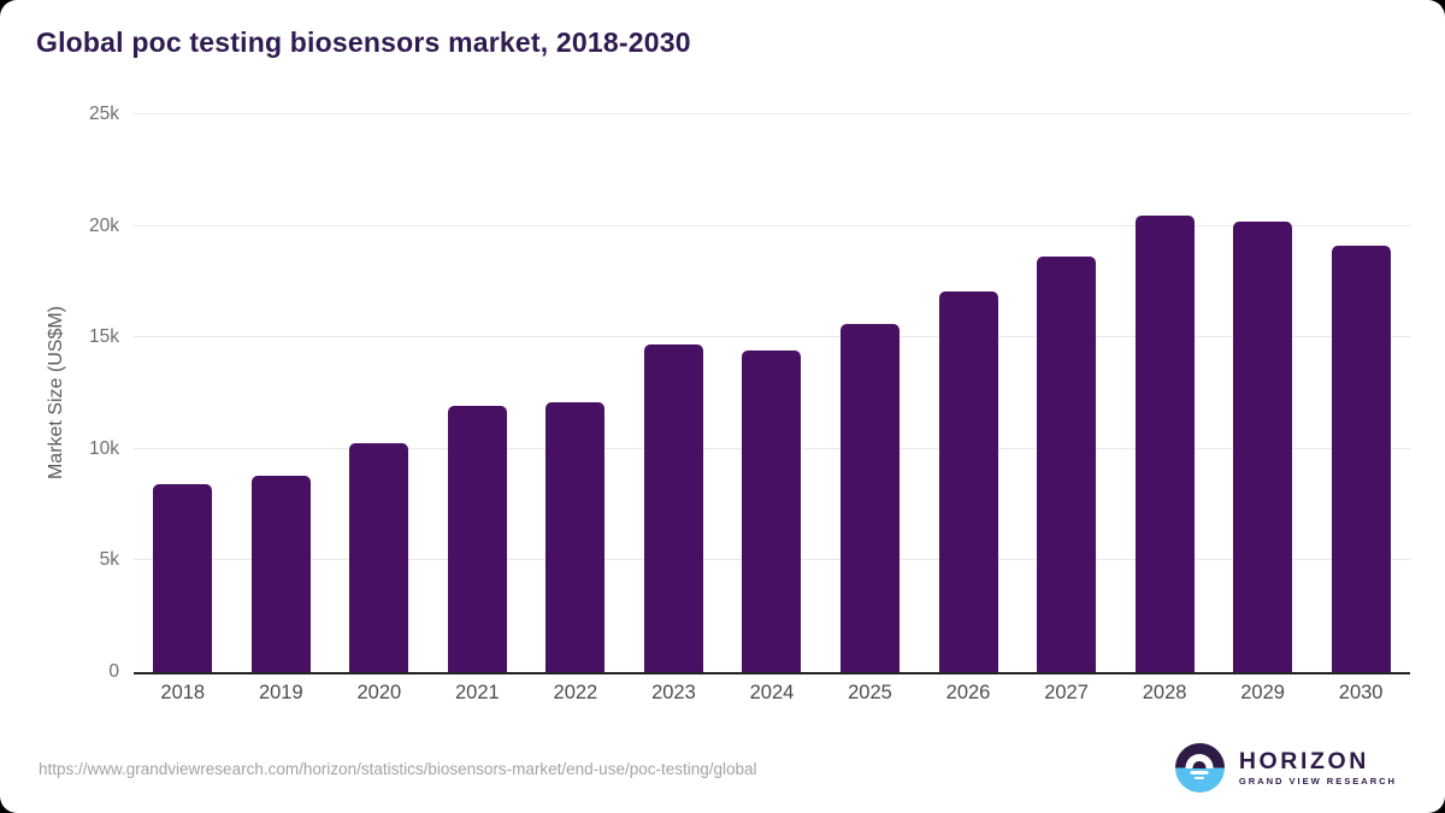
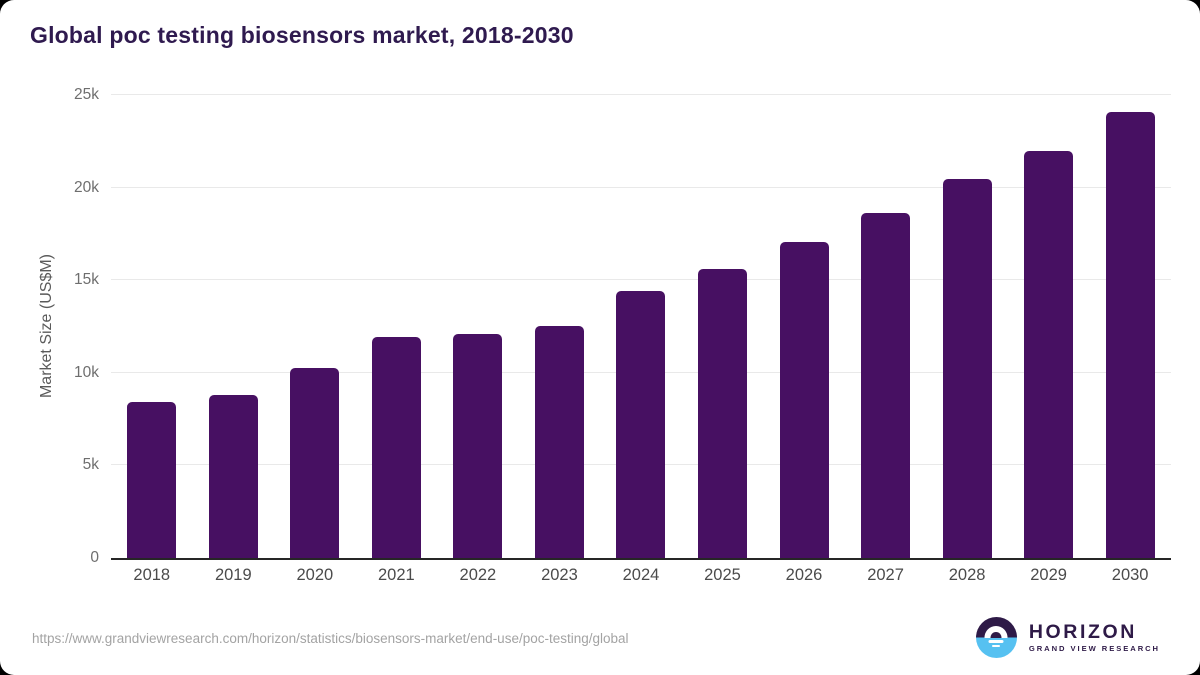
2023: 14.7k -> 12.6k
2029: 20.2k -> 22.0k
2030: 19.1k -> 24.1k
